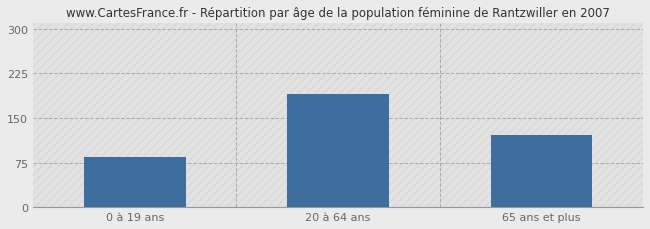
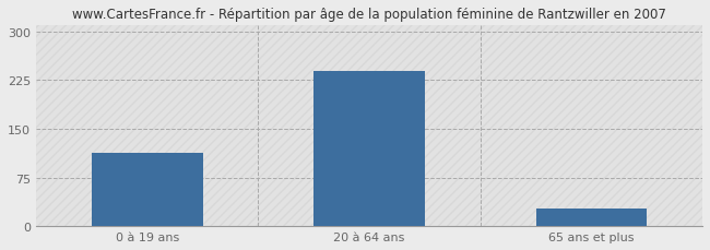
0 à 19 ans: 84 -> 113
20 à 64 ans: 190 -> 240
65 ans et plus: 122 -> 27
